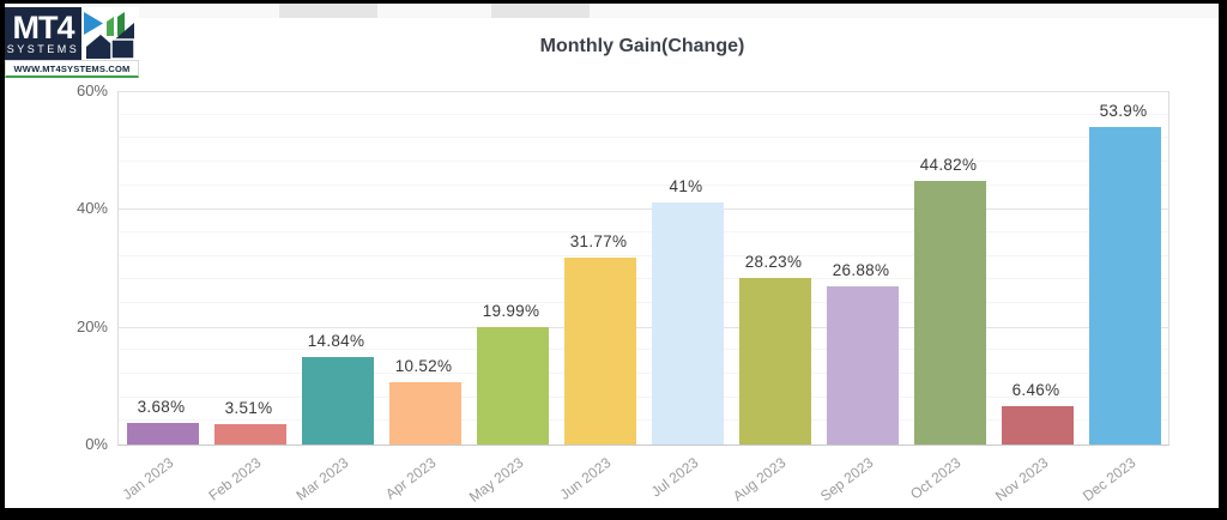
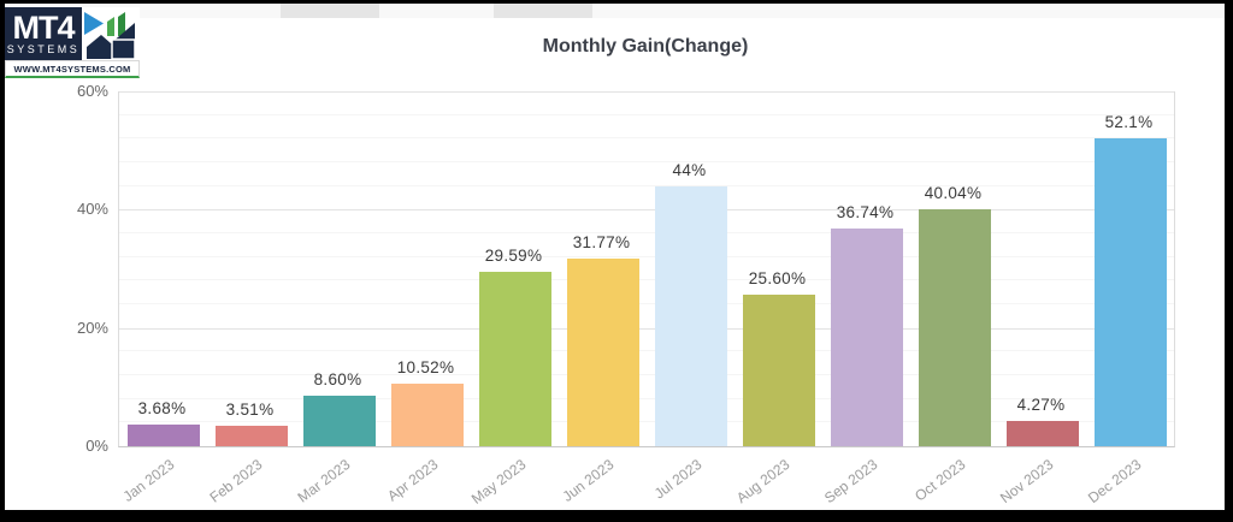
Mar 2023: 14.84% -> 8.60%
May 2023: 19.99% -> 29.59%
Jul 2023: 41% -> 44%
Aug 2023: 28.23% -> 25.60%
Sep 2023: 26.88% -> 36.74%
Oct 2023: 44.82% -> 40.04%
Nov 2023: 6.46% -> 4.27%
Dec 2023: 53.9% -> 52.1%
